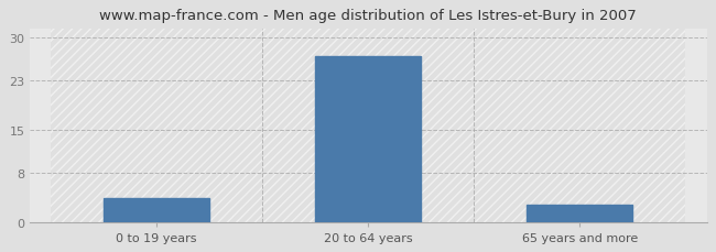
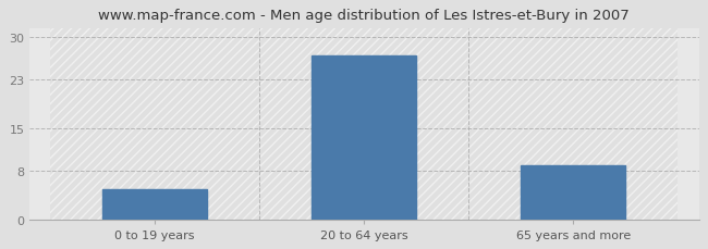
0 to 19 years: 4 -> 5
65 years and more: 3 -> 9
